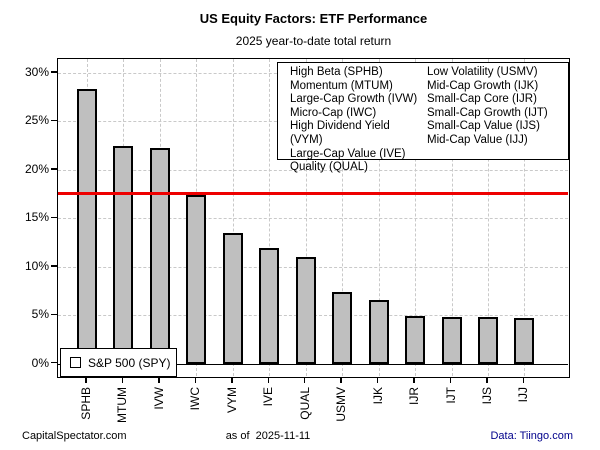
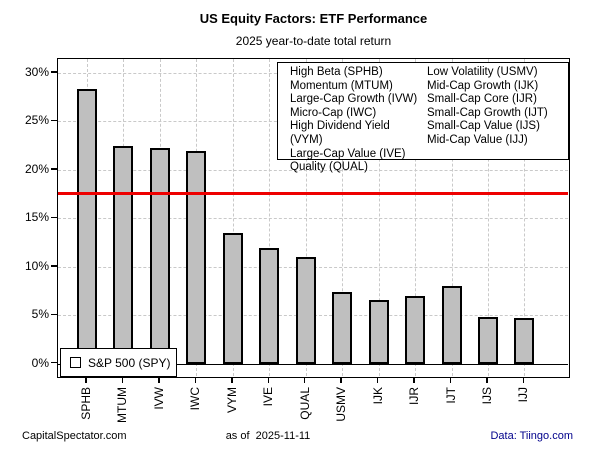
IWC: 17% -> 22%
IJR: 5% -> 7%
IJT: 5% -> 8%
